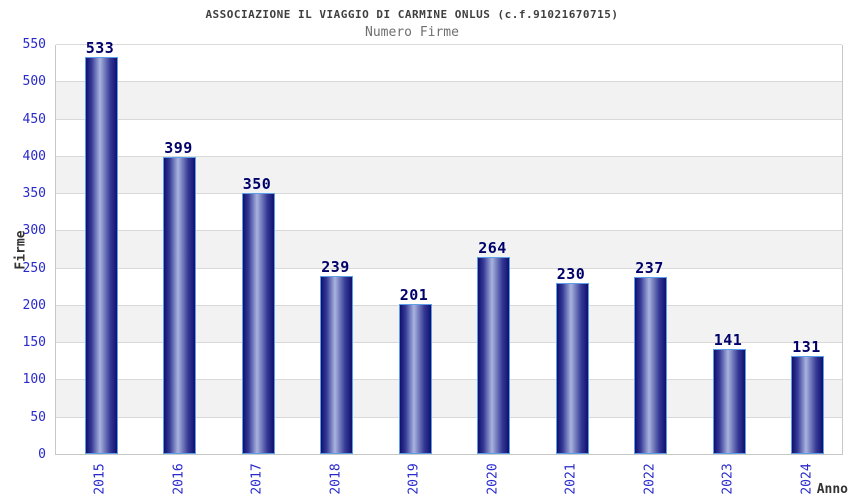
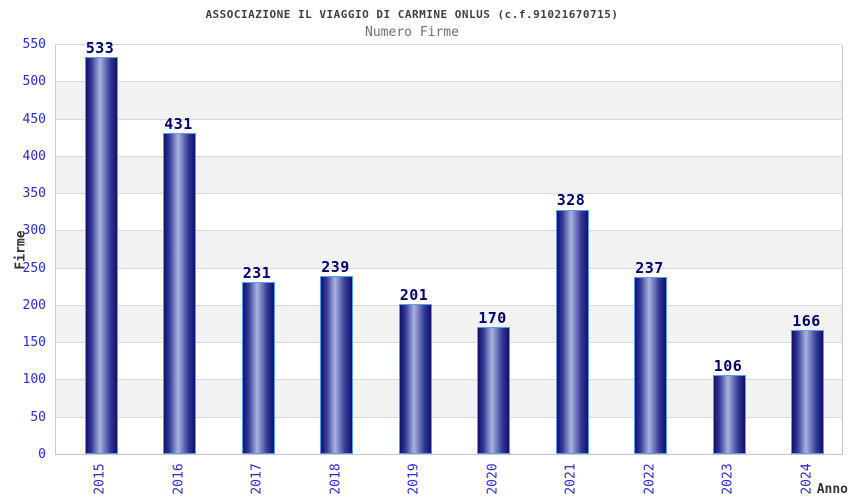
2016: 399 -> 431
2017: 350 -> 231
2020: 264 -> 170
2021: 230 -> 328
2023: 141 -> 106
2024: 131 -> 166
